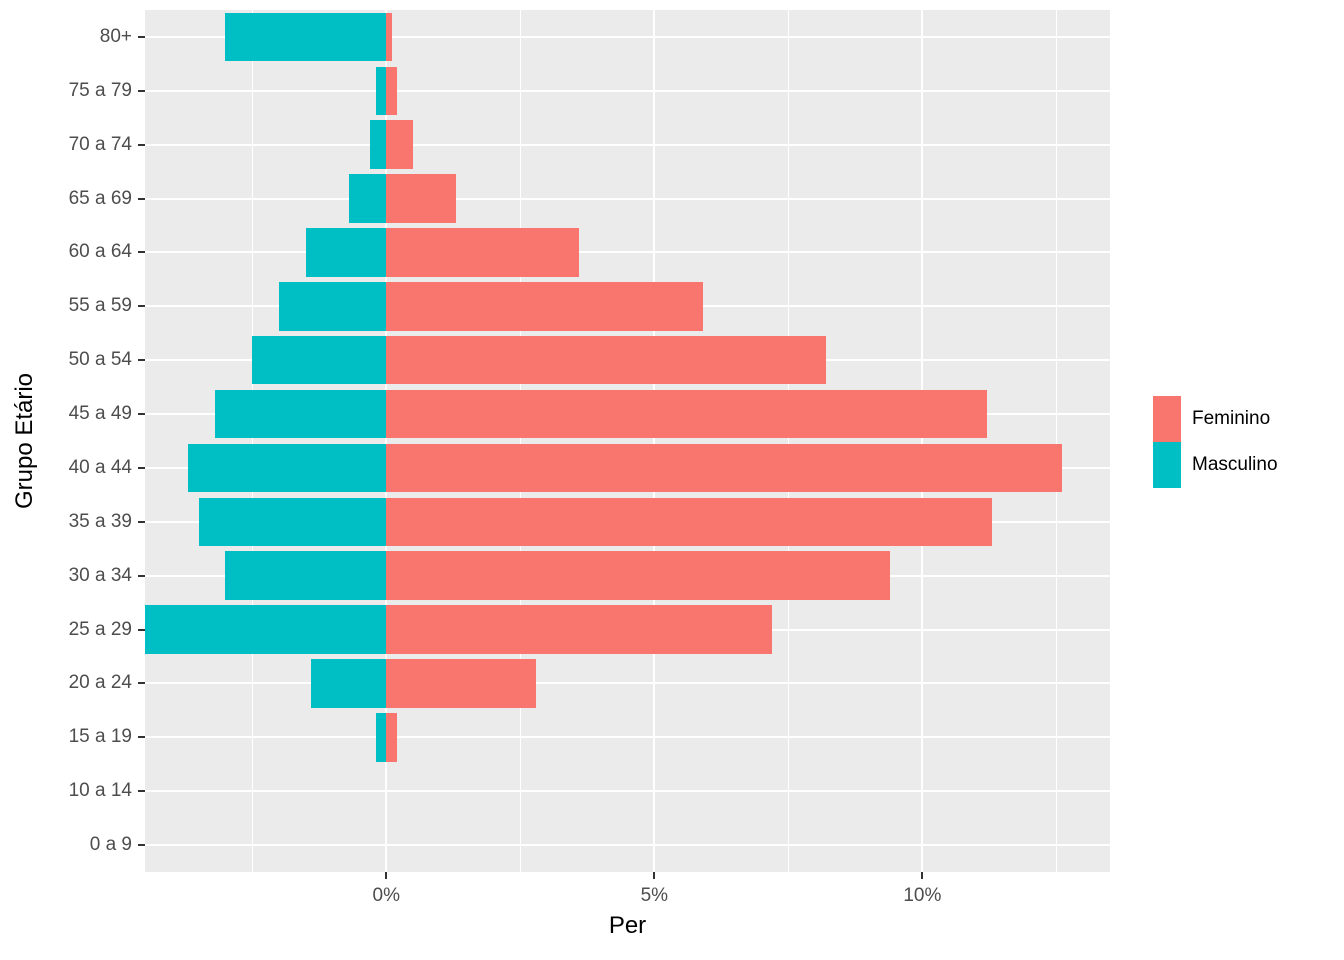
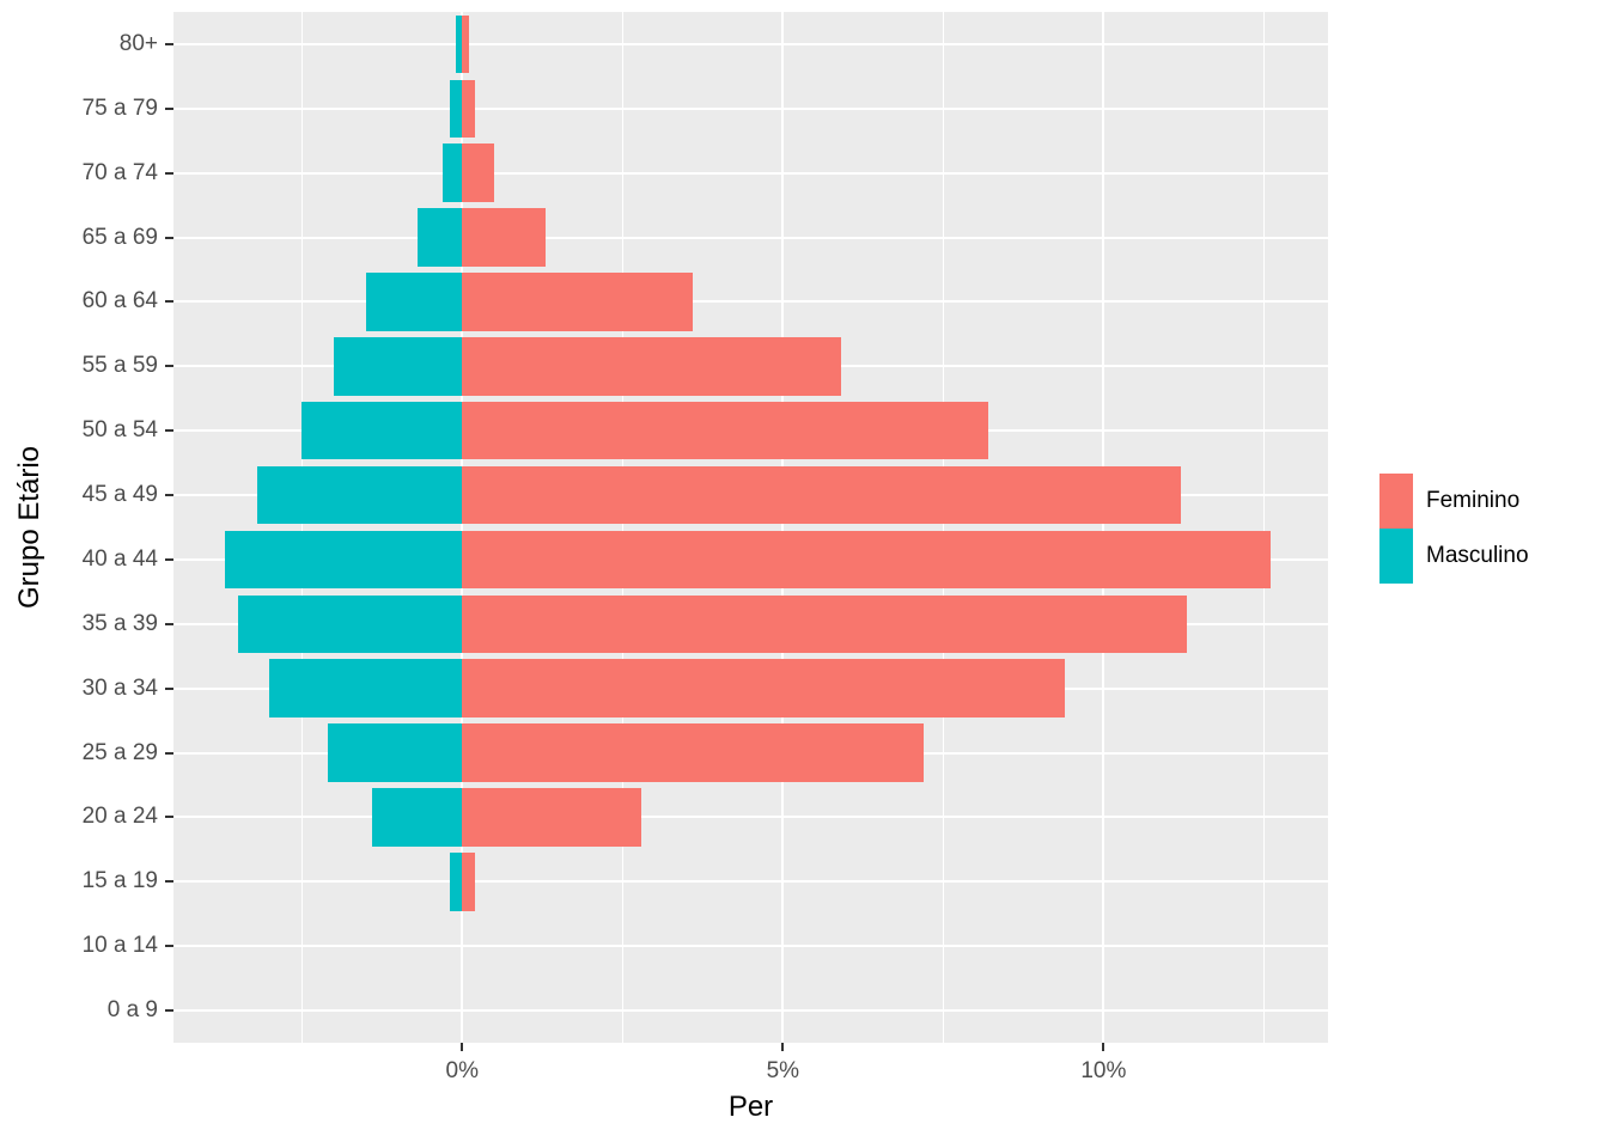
Masculino/80+: 3.0% -> 0.1%
Masculino/25 a 29: 4.5% -> 2.1%
